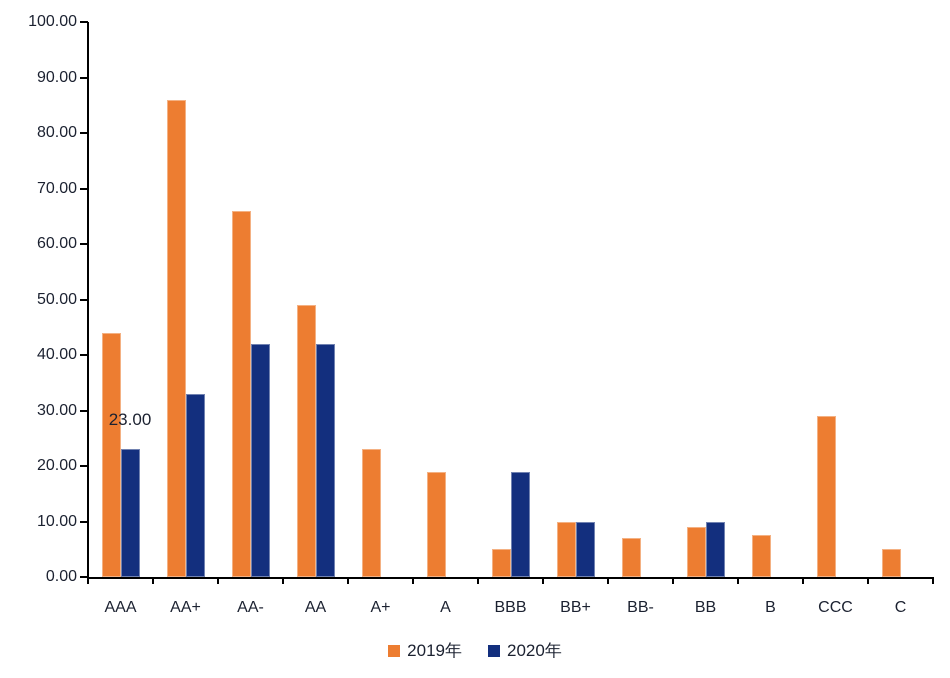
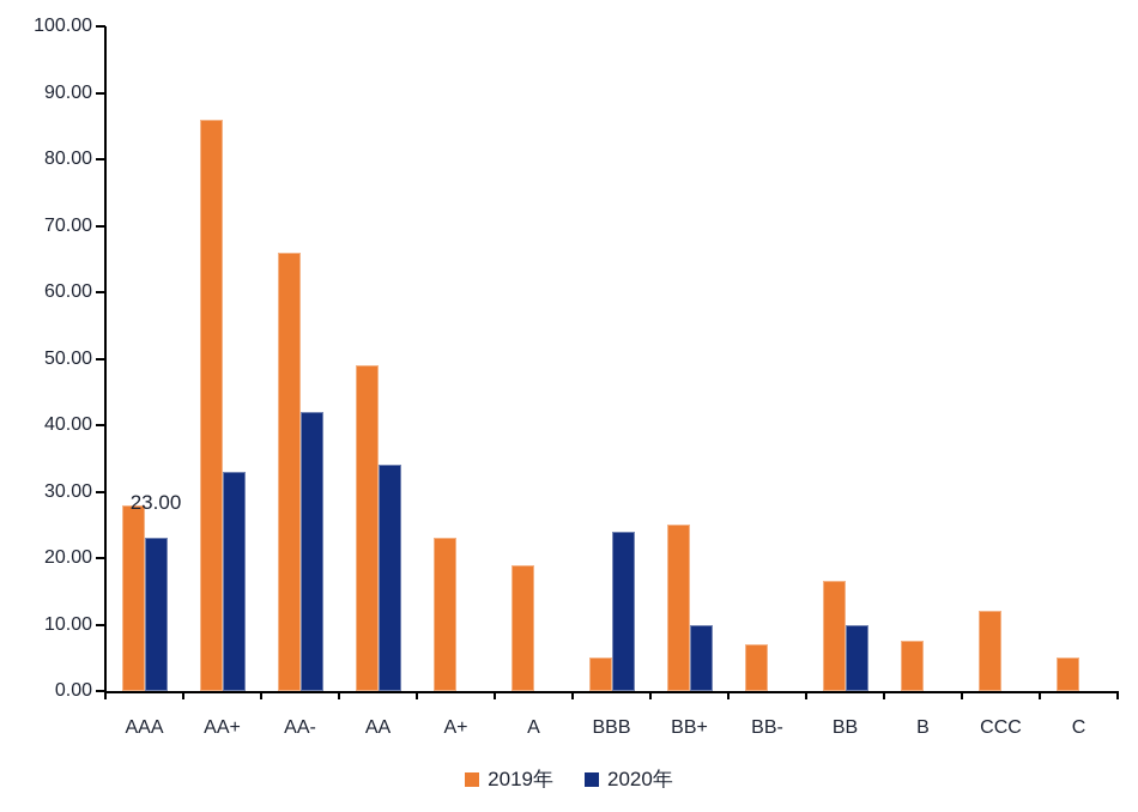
2019年/AAA: 44 -> 28
2020年/AA: 42 -> 34
2020年/BBB: 19 -> 24
2019年/BB+: 10 -> 25
2019年/BB: 9 -> 16
2019年/CCC: 29 -> 12
